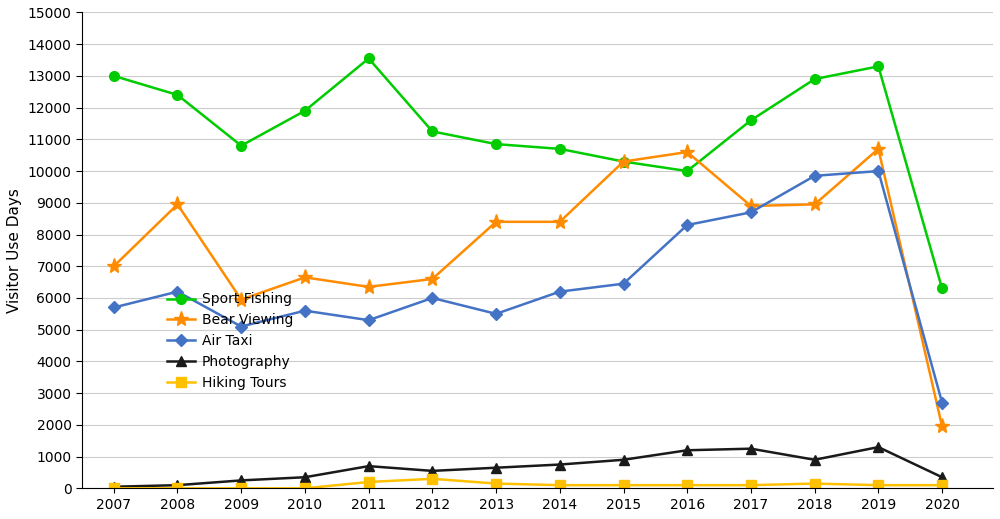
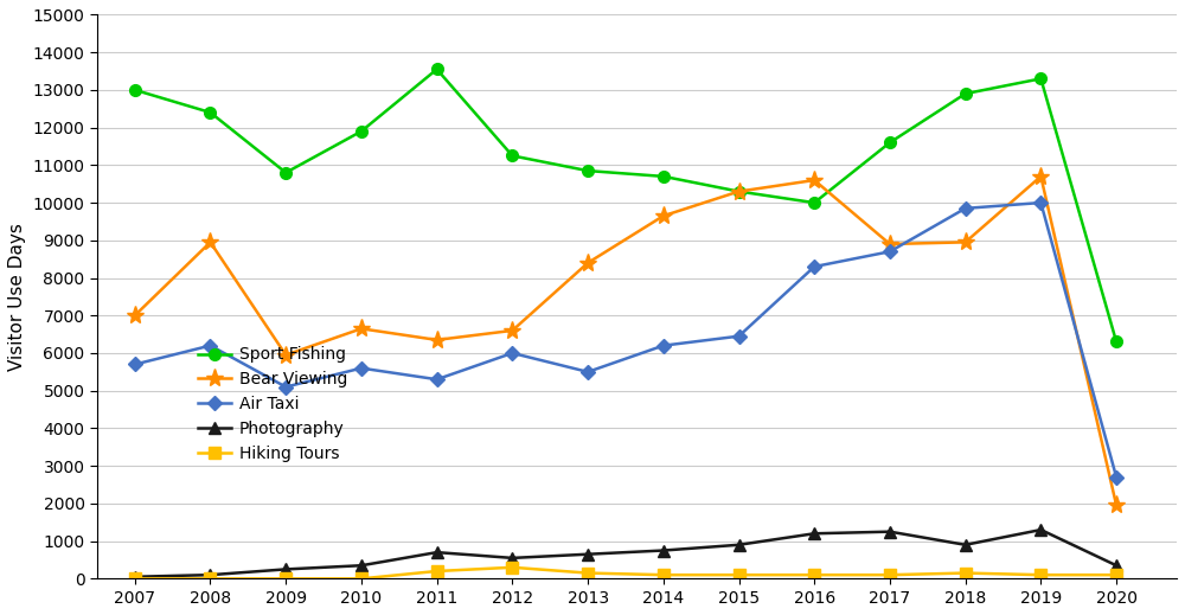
Bear Viewing/2014: 8400 -> 9650
